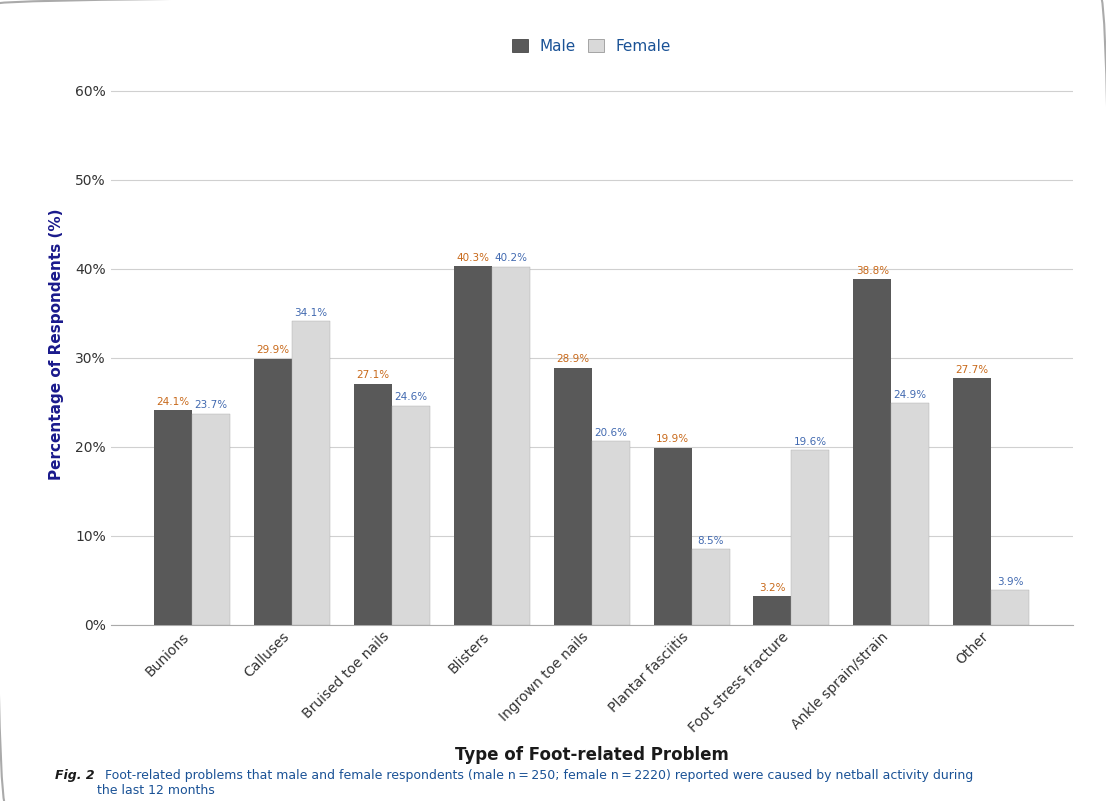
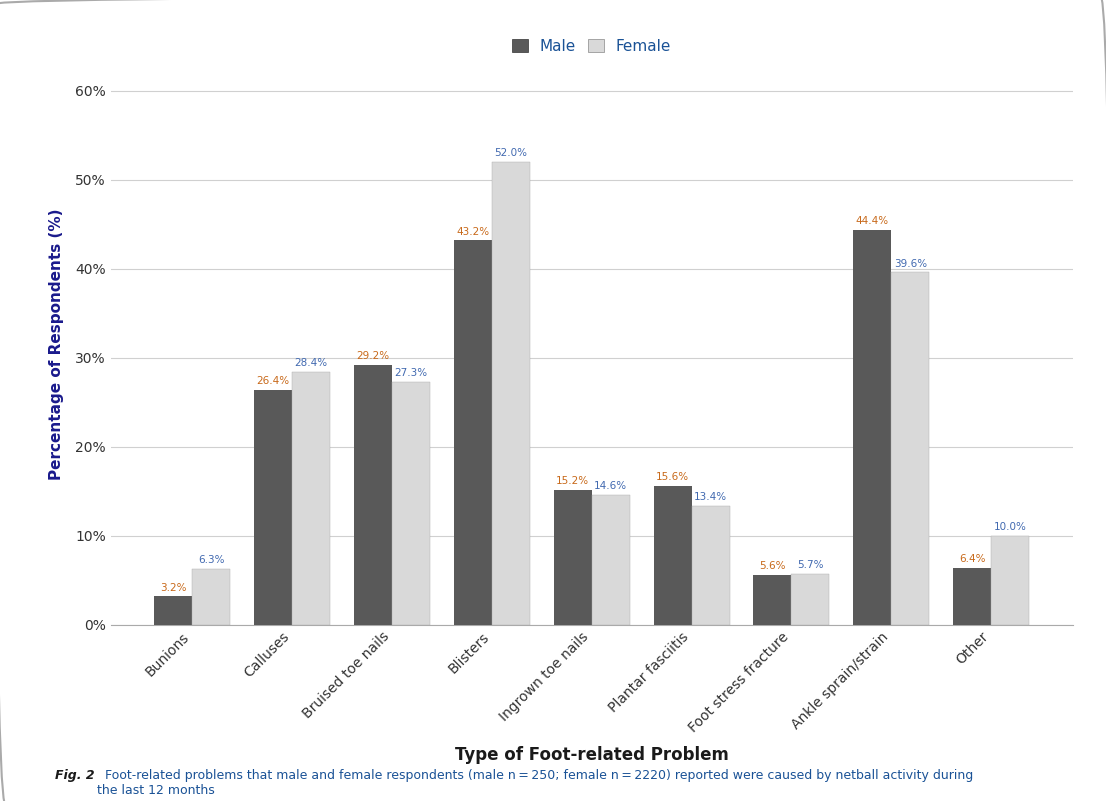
Male/Bunions: 24.1% -> 3.2%
Female/Bunions: 23.7% -> 6.3%
Male/Calluses: 29.9% -> 26.4%
Female/Calluses: 34.1% -> 28.4%
Male/Bruised toe nails: 27.1% -> 29.2%
Female/Bruised toe nails: 24.6% -> 27.3%
Male/Blisters: 40.3% -> 43.2%
Female/Blisters: 40.2% -> 52.0%
Male/Ingrown toe nails: 28.9% -> 15.2%
Female/Ingrown toe nails: 20.6% -> 14.6%
Male/Plantar fasciitis: 19.9% -> 15.6%
Female/Plantar fasciitis: 8.5% -> 13.4%
Male/Foot stress fracture: 3.2% -> 5.6%
Female/Foot stress fracture: 19.6% -> 5.7%
Male/Ankle sprain/strain: 38.8% -> 44.4%
Female/Ankle sprain/strain: 24.9% -> 39.6%
Male/Other: 27.7% -> 6.4%
Female/Other: 3.9% -> 10.0%
